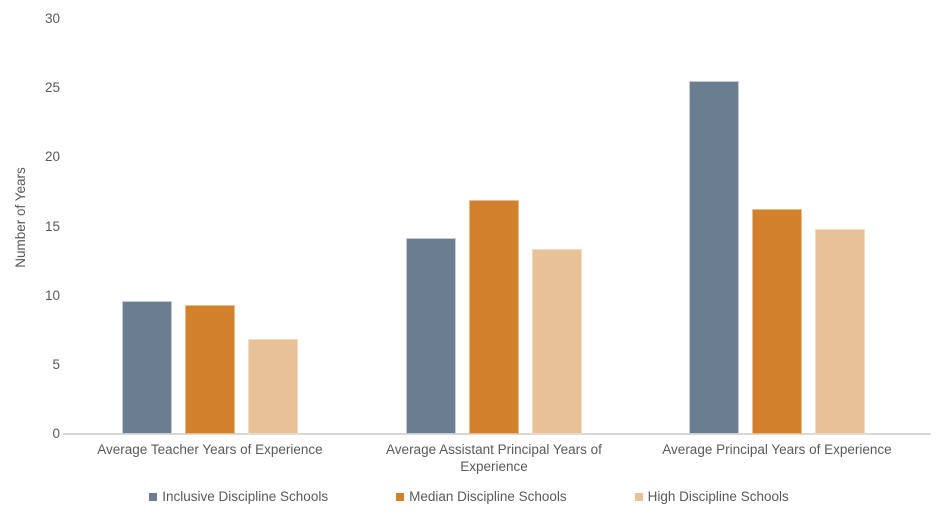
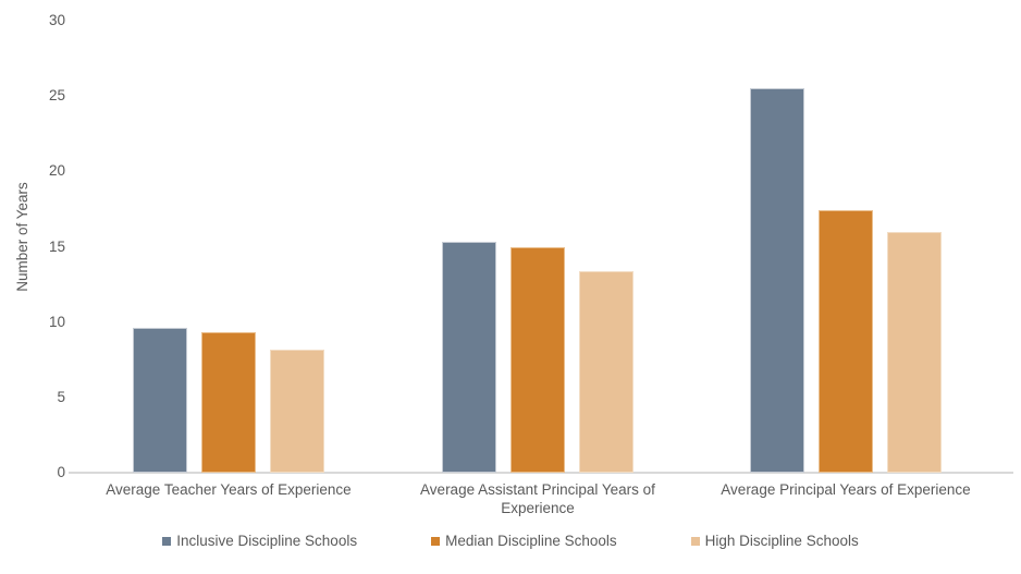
High Discipline Schools/Average Teacher Years of Experience: 6.9 -> 8.2
Inclusive Discipline Schools/Average Assistant Principal Years of Experience: 14.2 -> 15.3
Median Discipline Schools/Average Assistant Principal Years of Experience: 16.9 -> 15.0
Median Discipline Schools/Average Principal Years of Experience: 16.3 -> 17.4
High Discipline Schools/Average Principal Years of Experience: 14.8 -> 16.0
